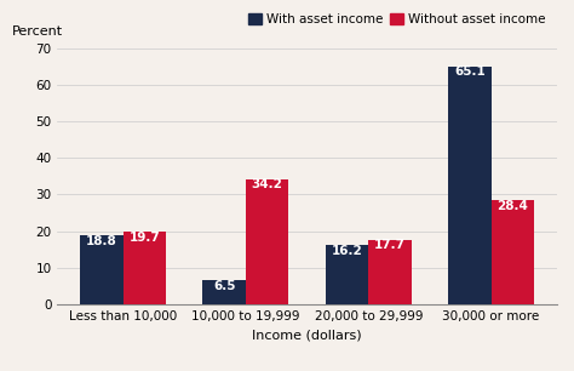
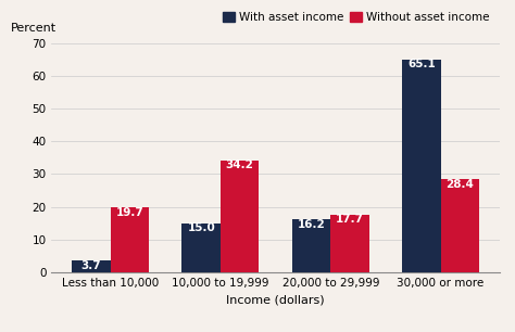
With asset income/Less than 10,000: 18.8 -> 3.7
With asset income/10,000 to 19,999: 6.5 -> 15.0
